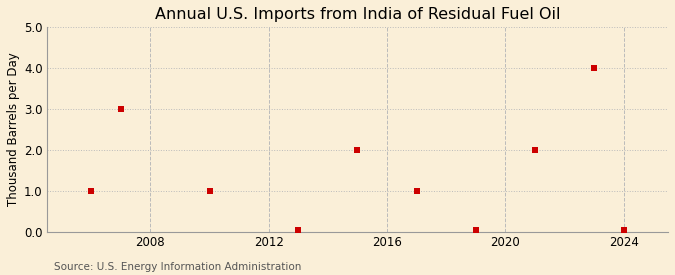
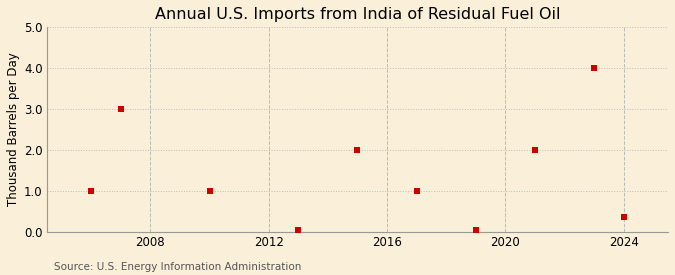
2024: 0.04 -> 0.35
